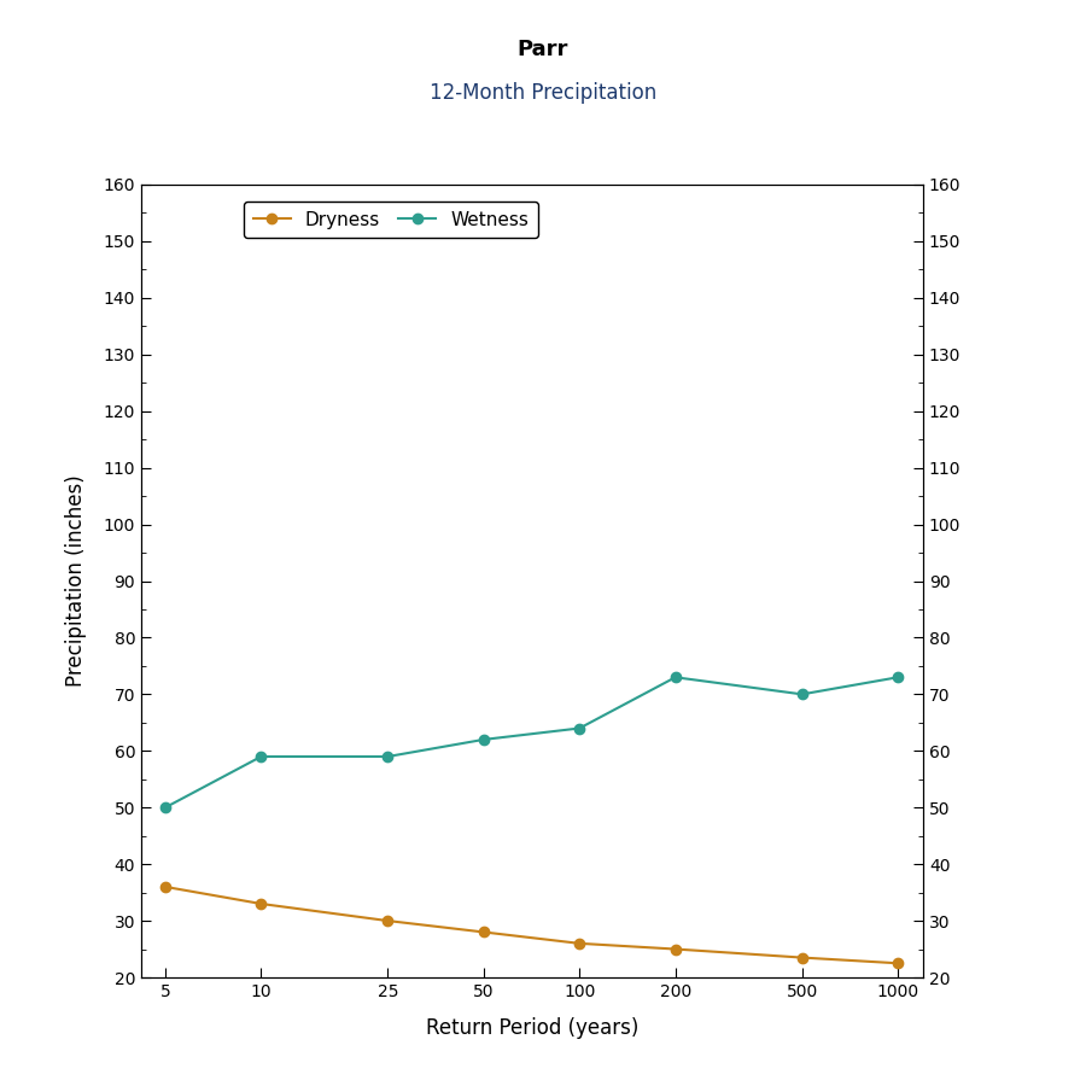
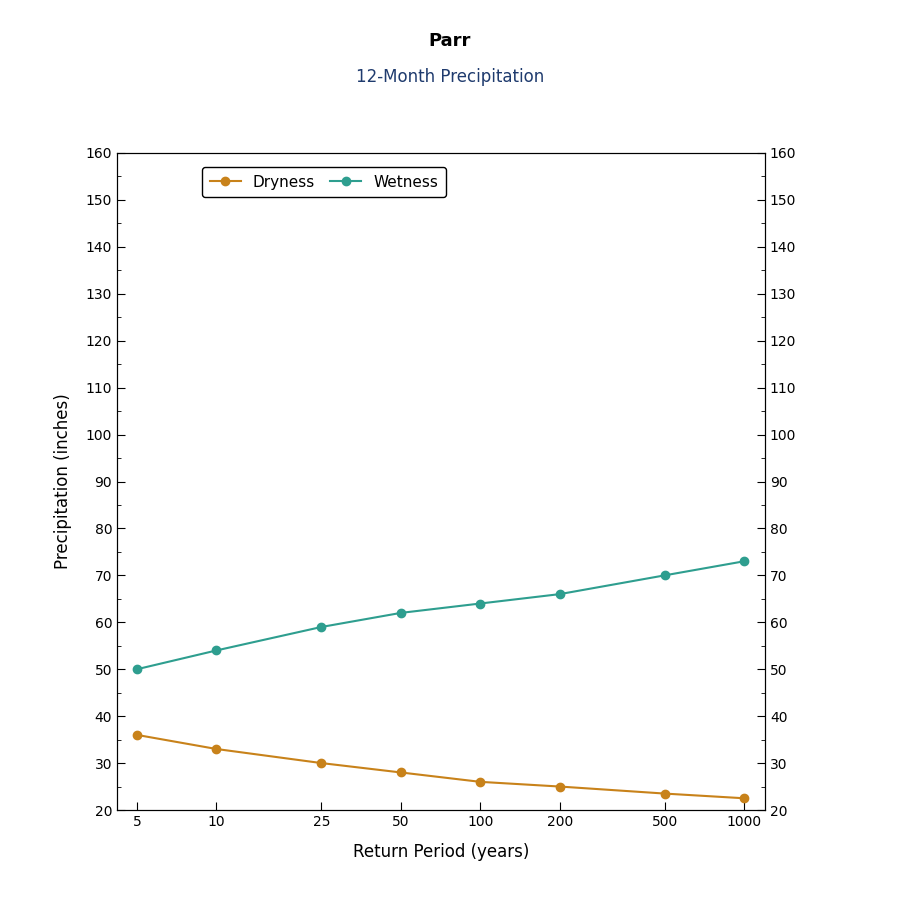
Wetness/10: 59 -> 54
Wetness/200: 73 -> 66
